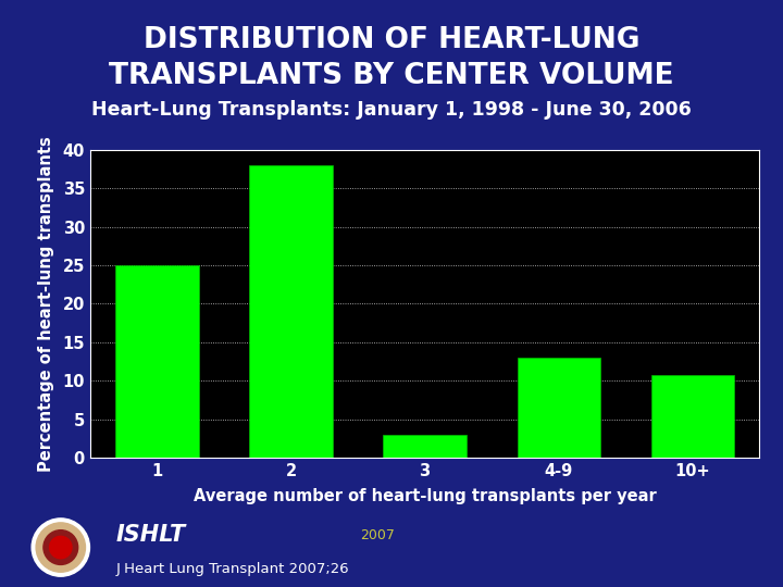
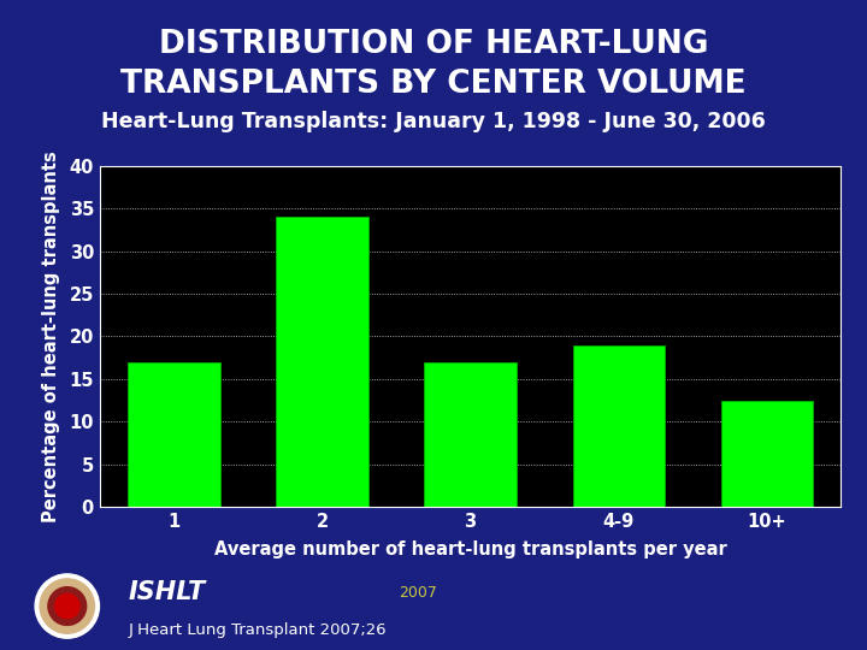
1: 25.0 -> 17.0
2: 38.0 -> 34.0
3: 3.0 -> 17.0
4-9: 13.0 -> 19.0
10+: 10.8 -> 12.5
